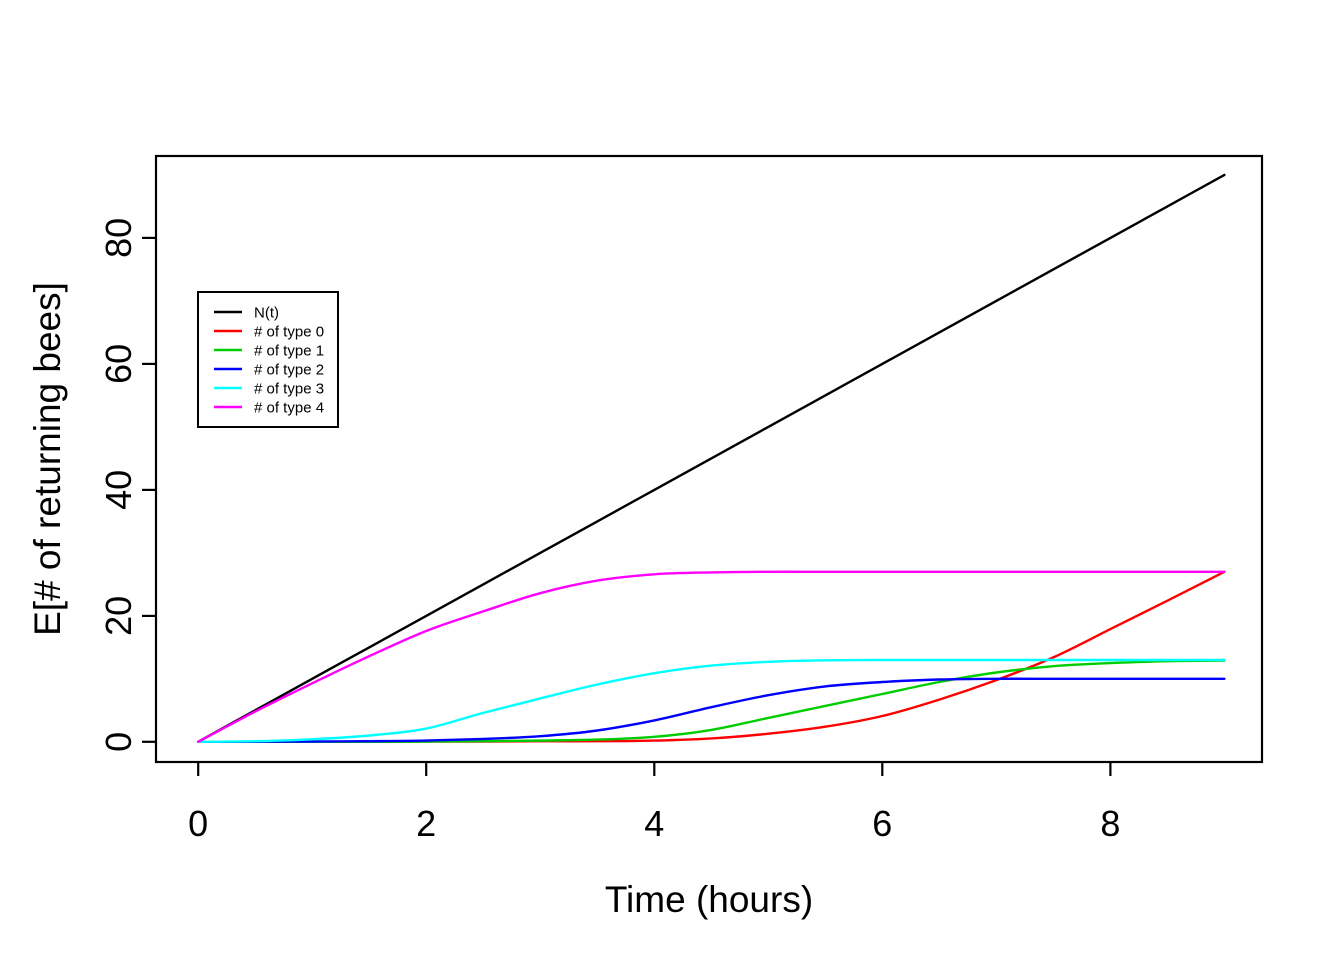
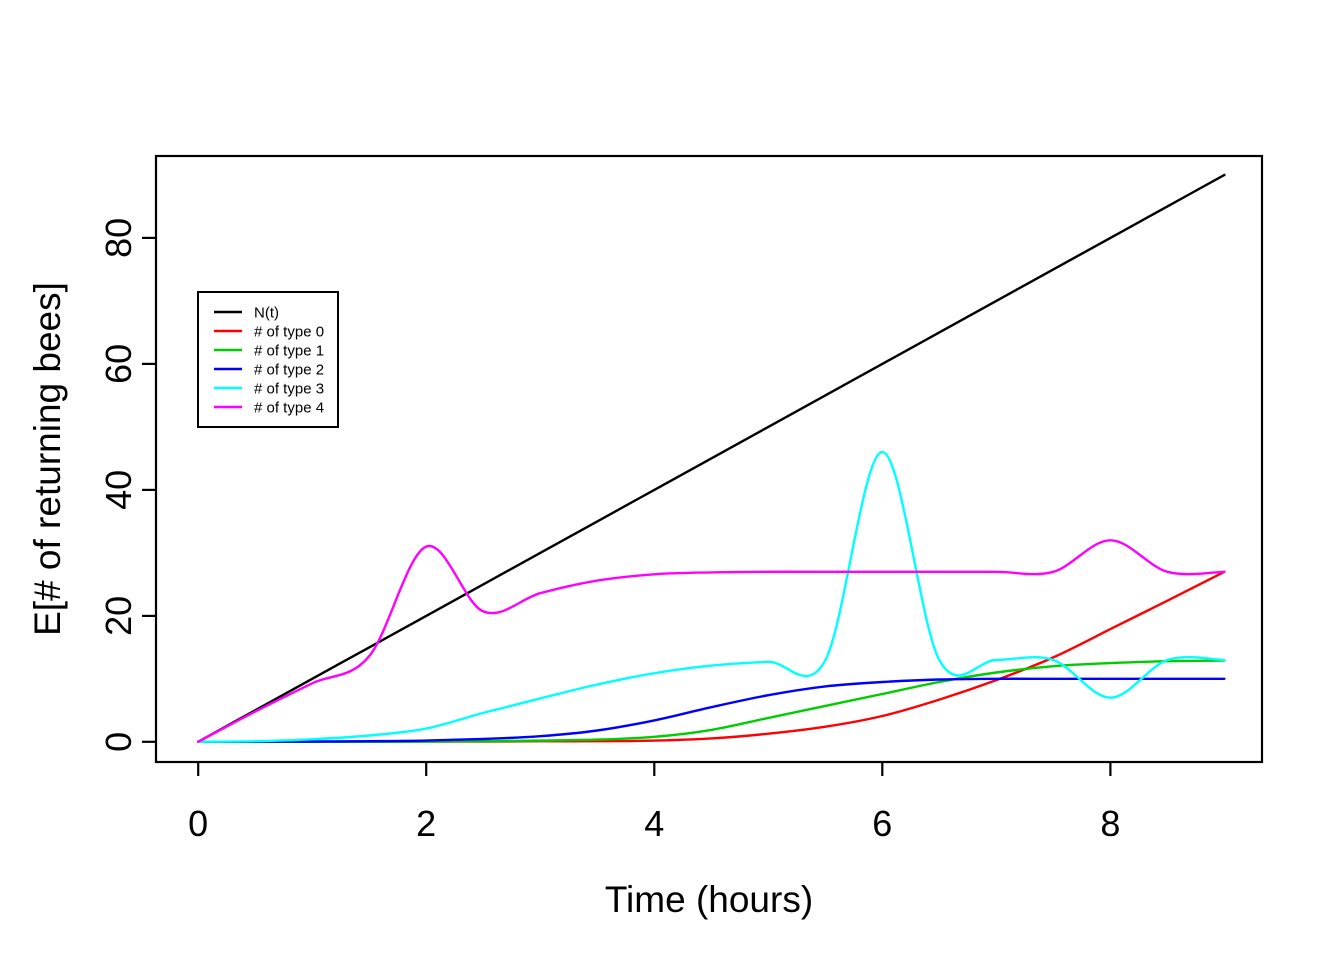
# of type 4/2: 18 -> 31
# of type 3/6: 13 -> 46
# of type 3/8: 13 -> 7
# of type 4/8: 27 -> 32
